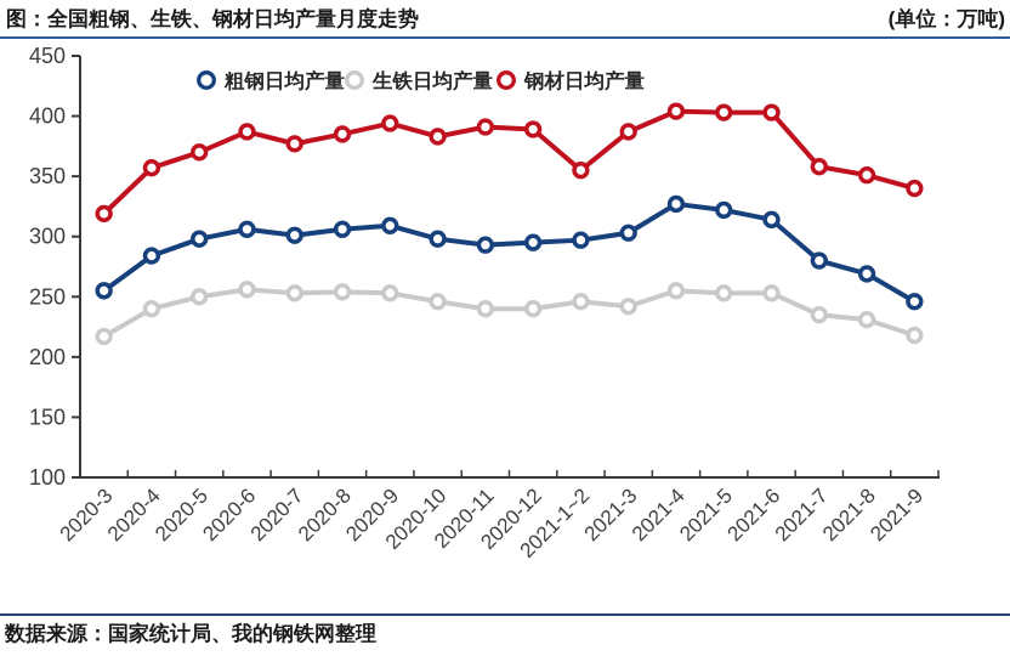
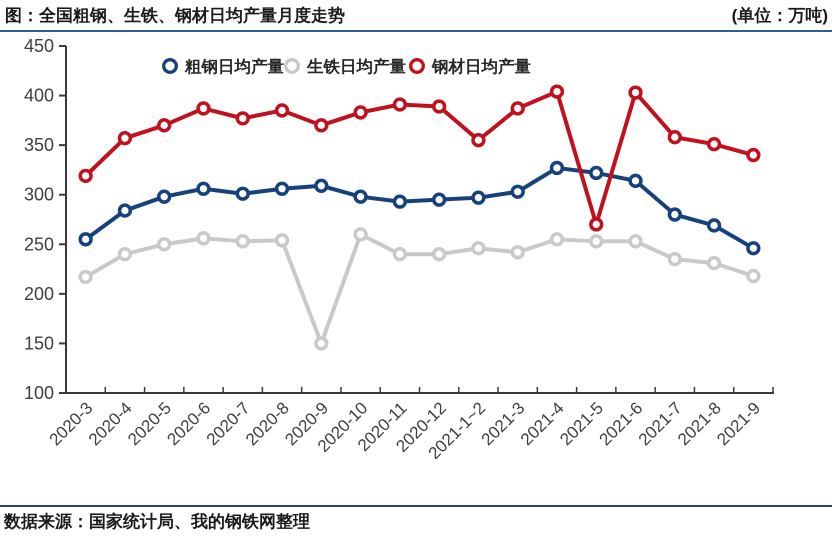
生铁日均产量/2020-9: 250 -> 150
钢材日均产量/2020-9: 390 -> 370
生铁日均产量/2020-10: 250 -> 260
钢材日均产量/2021-5: 400 -> 270
